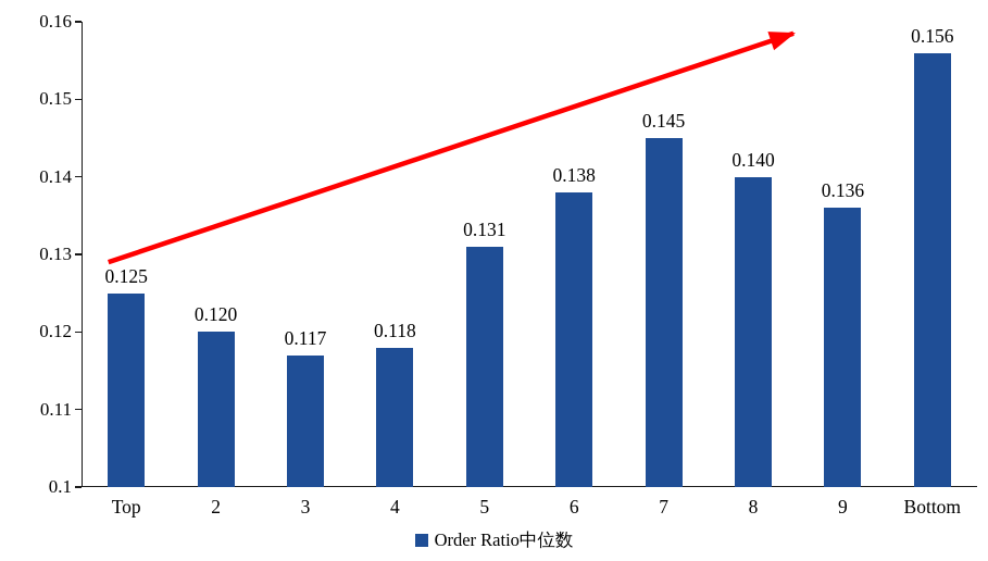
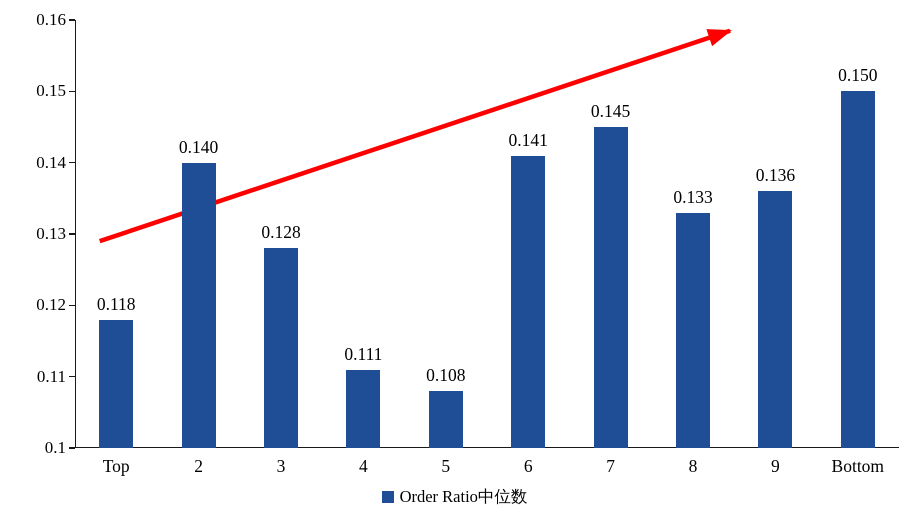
Top: 0.125 -> 0.118
2: 0.120 -> 0.140
3: 0.117 -> 0.128
4: 0.118 -> 0.111
5: 0.131 -> 0.108
6: 0.138 -> 0.141
8: 0.140 -> 0.133
Bottom: 0.156 -> 0.150
